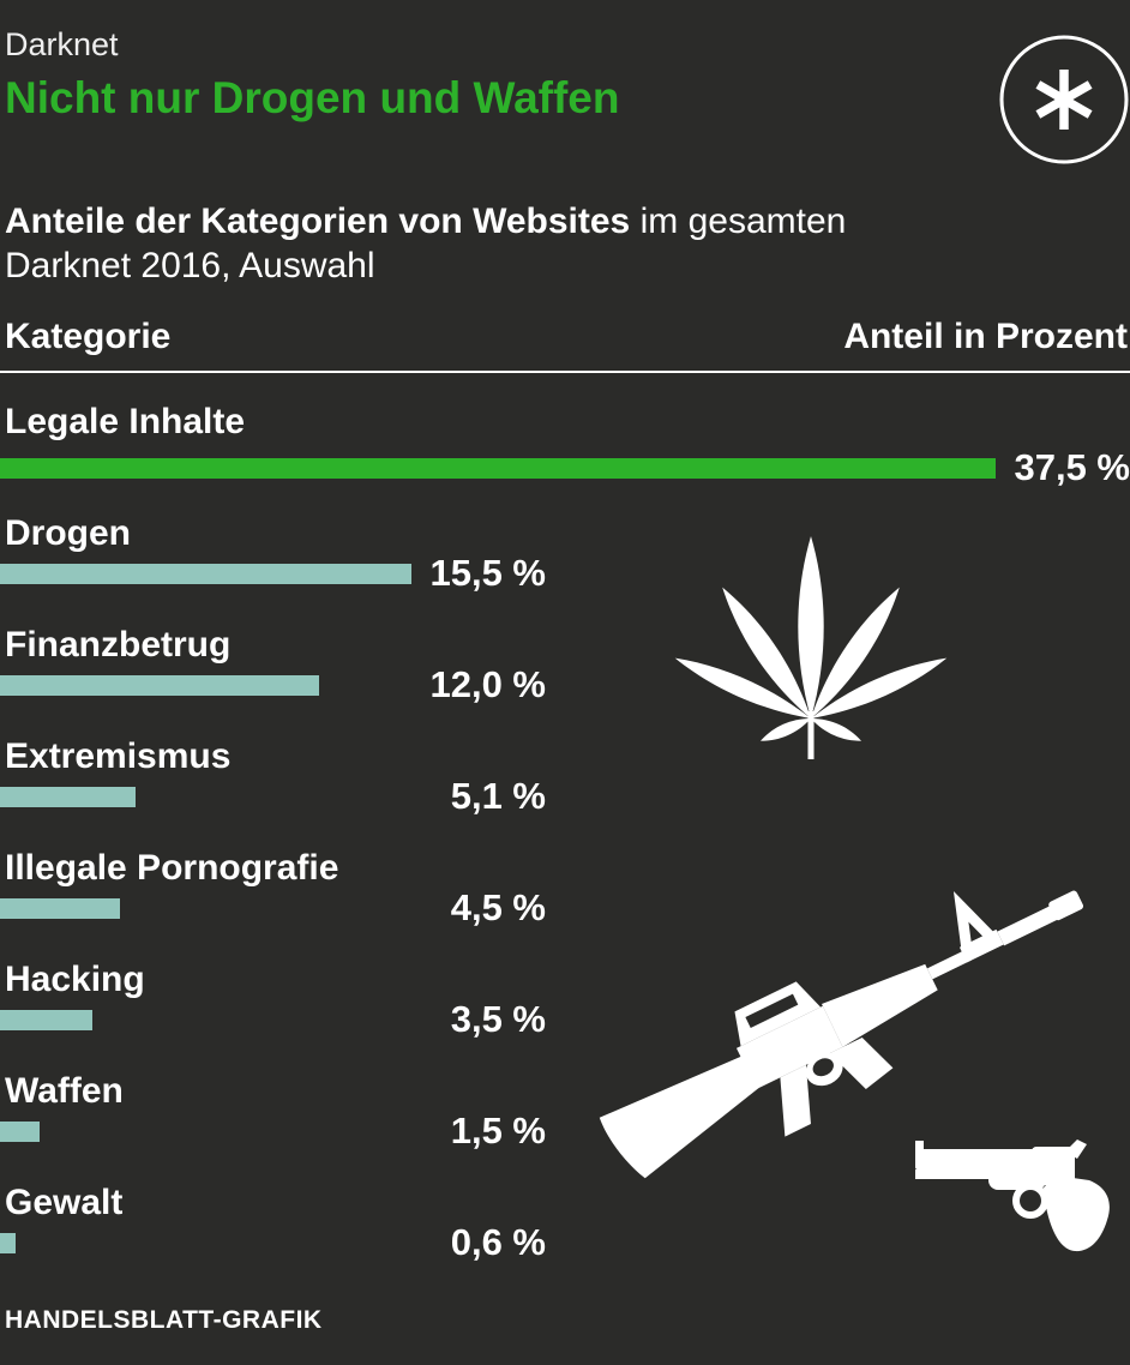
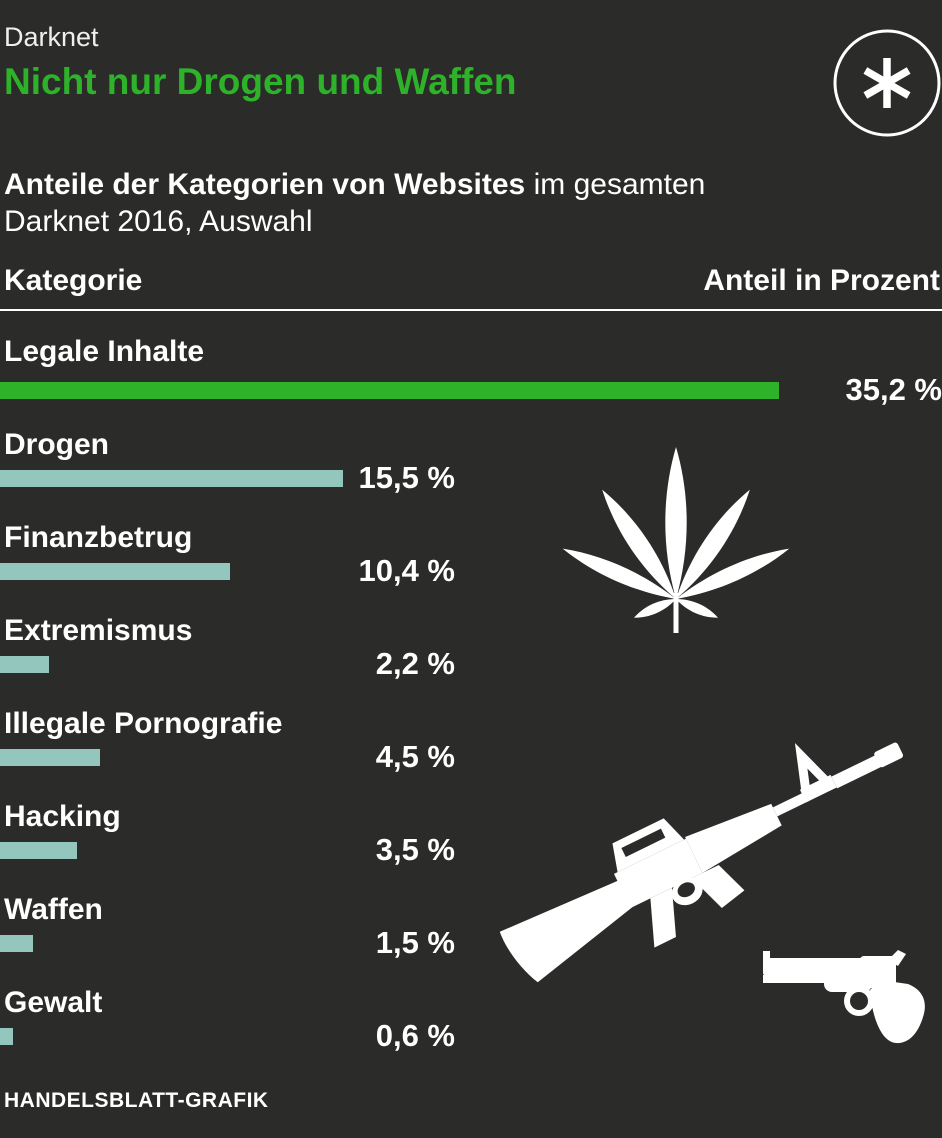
Legale Inhalte: 37,5 -> 35,2
Finanzbetrug: 12,0 -> 10,4
Extremismus: 5,1 -> 2,2
